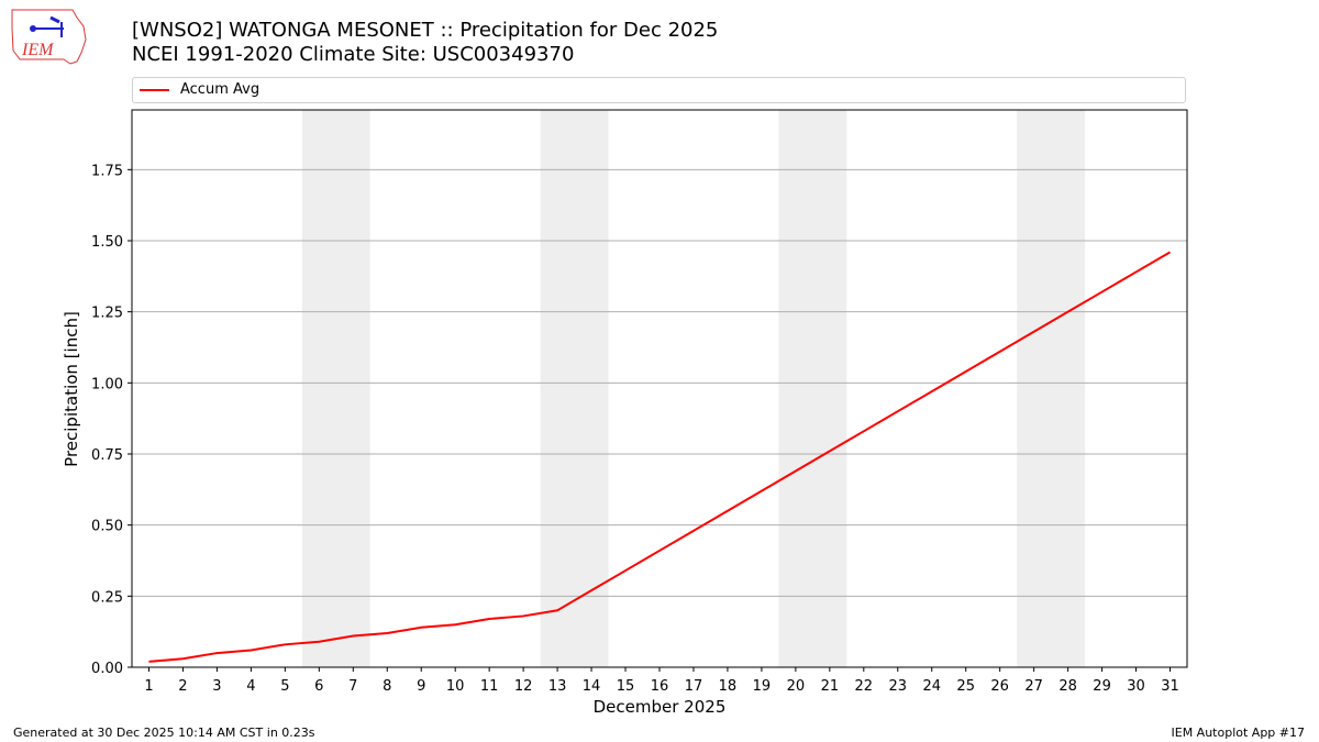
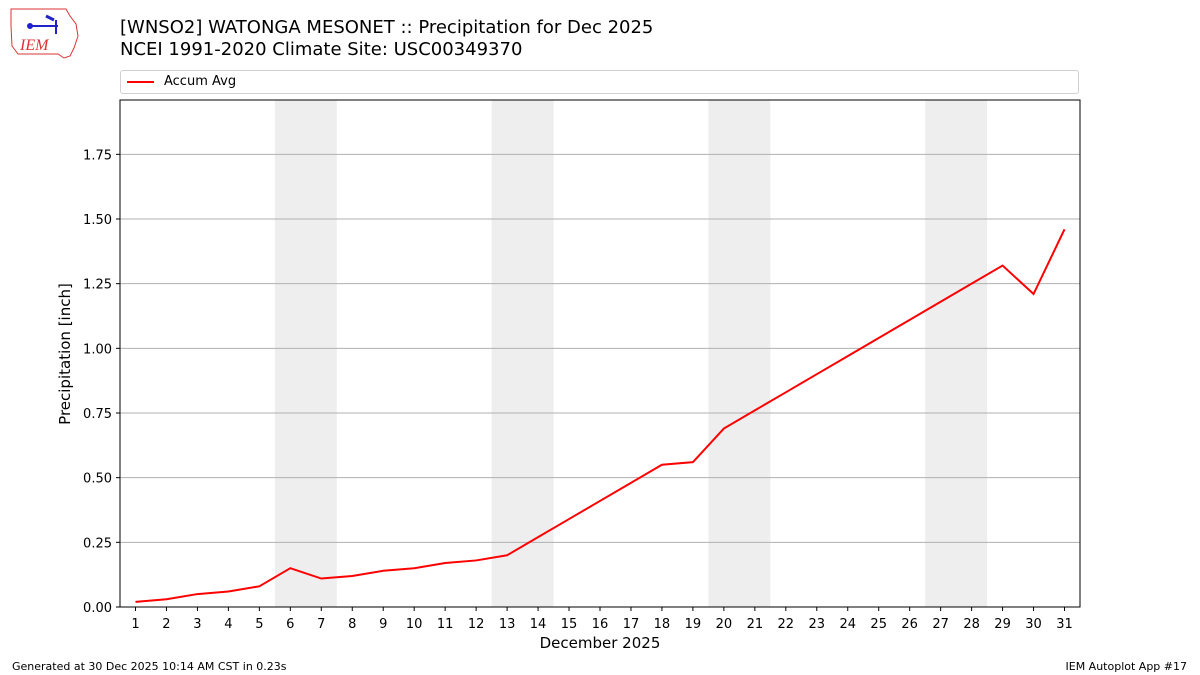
6: 0.09 -> 0.15
19: 0.62 -> 0.56
30: 1.39 -> 1.21
